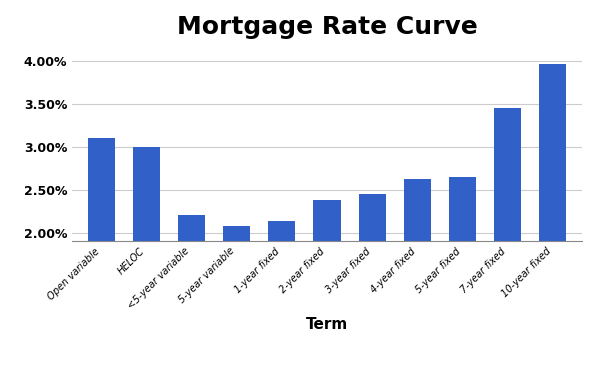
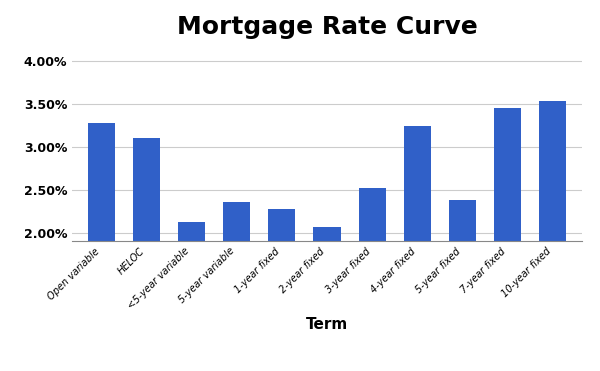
Open variable: 3.10% -> 3.28%
HELOC: 3.00% -> 3.10%
<5-year variable: 2.20% -> 2.12%
5-year variable: 2.08% -> 2.36%
1-year fixed: 2.13% -> 2.28%
2-year fixed: 2.38% -> 2.06%
3-year fixed: 2.45% -> 2.52%
4-year fixed: 2.63% -> 3.24%
5-year fixed: 2.65% -> 2.38%
10-year fixed: 3.97% -> 3.54%
